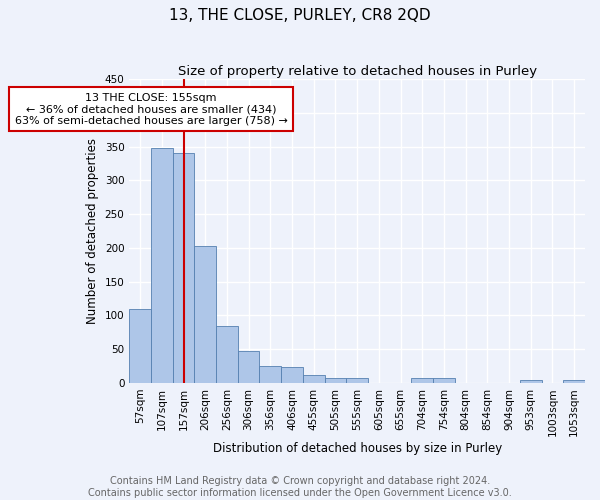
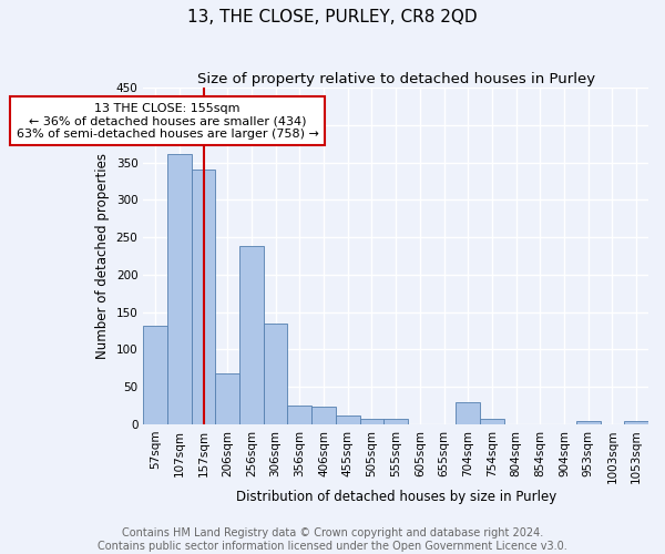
57sqm: 110 -> 132
107sqm: 348 -> 362
206sqm: 203 -> 68
256sqm: 85 -> 238
306sqm: 47 -> 134
704sqm: 8 -> 30
